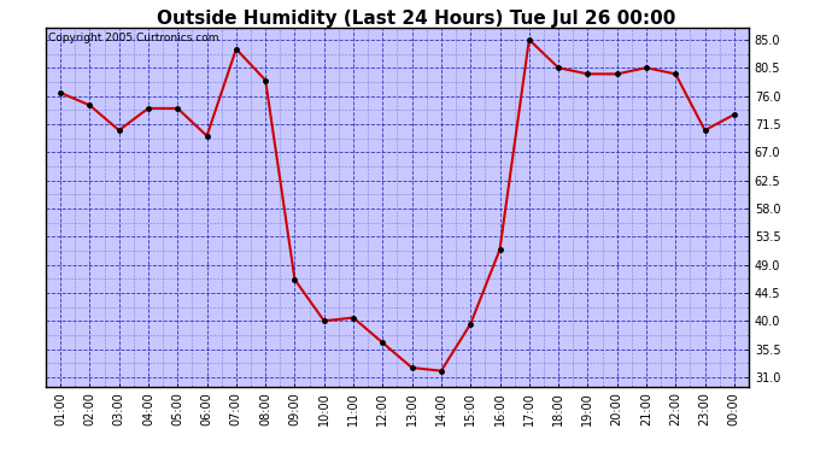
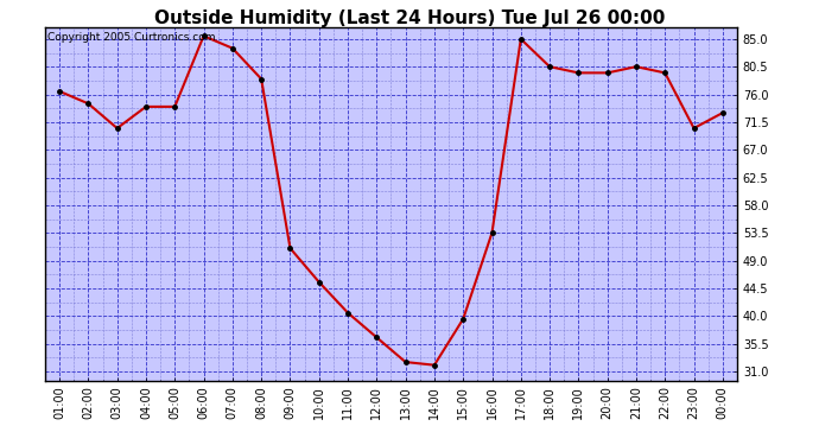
06:00: 69.6 -> 85.5
09:00: 46.6 -> 51.0
10:00: 40.0 -> 45.5
16:00: 51.4 -> 53.5
